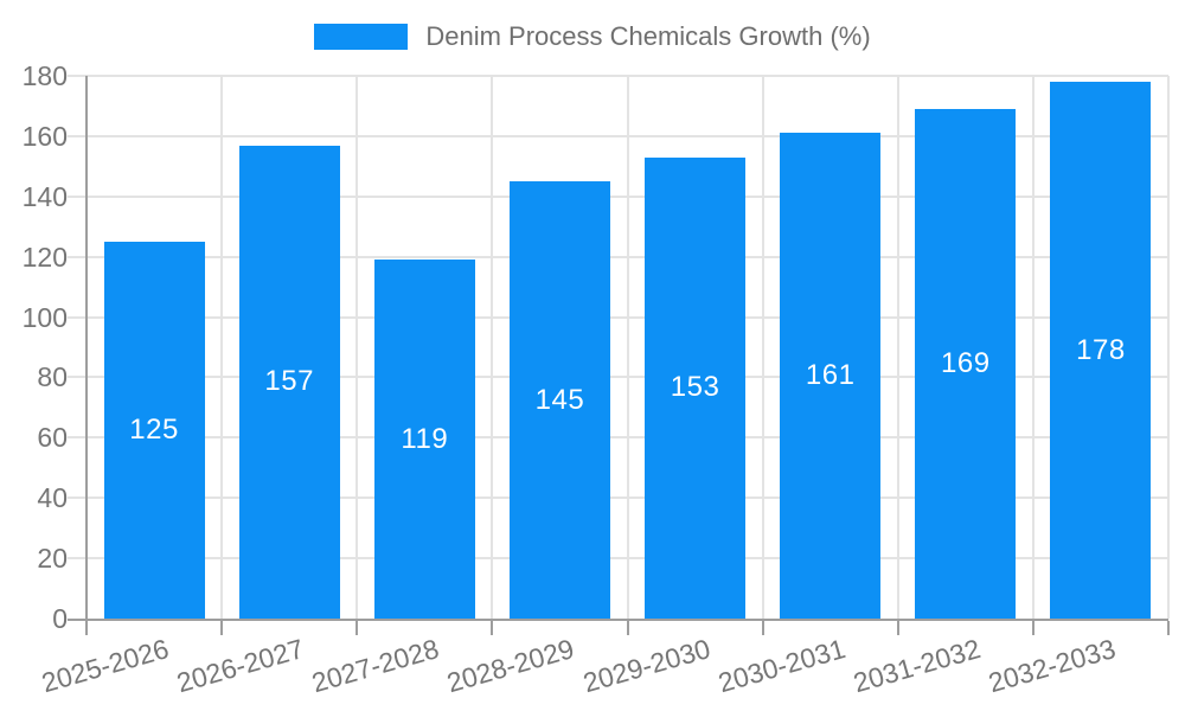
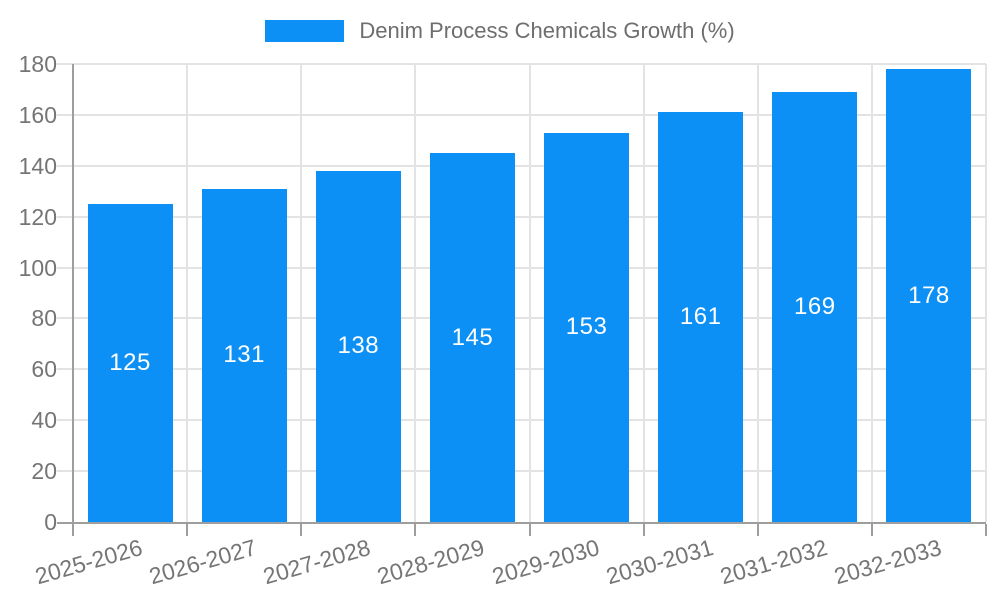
2026-2027: 157 -> 131
2027-2028: 119 -> 138
